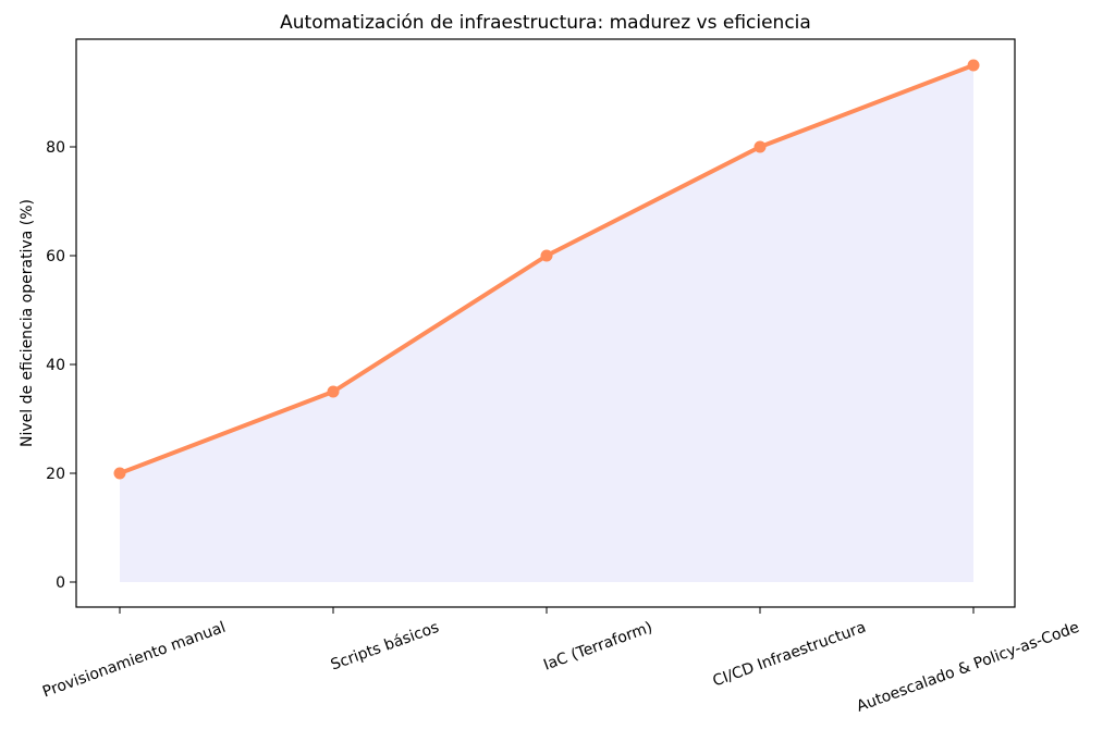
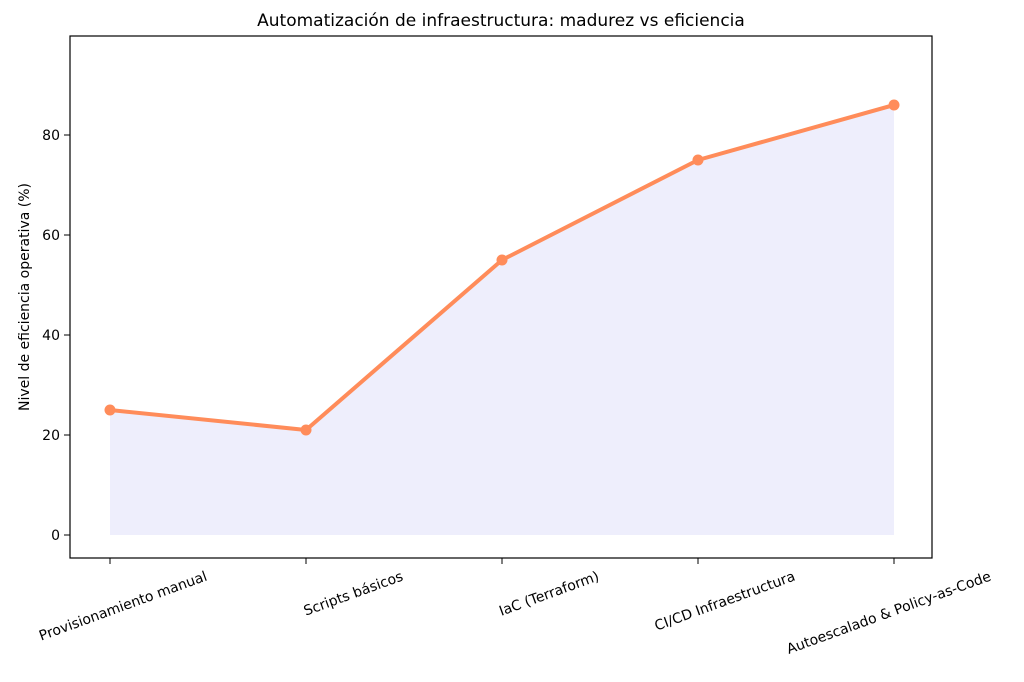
Provisionamiento manual: 20 -> 25
Scripts básicos: 35 -> 21
IaC (Terraform): 60 -> 55
CI/CD Infraestructura: 80 -> 75
Autoescalado & Policy-as-Code: 95 -> 86
